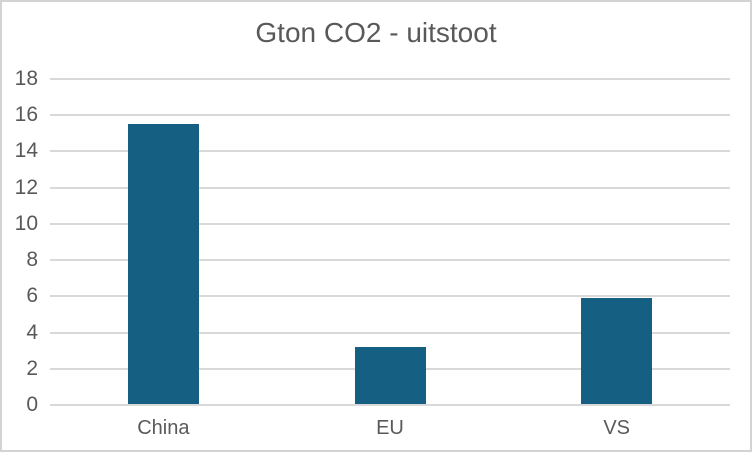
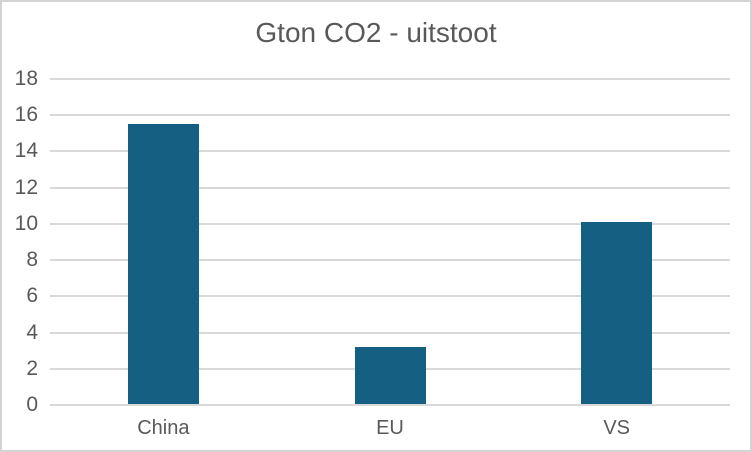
VS: 5.9 -> 10.1
